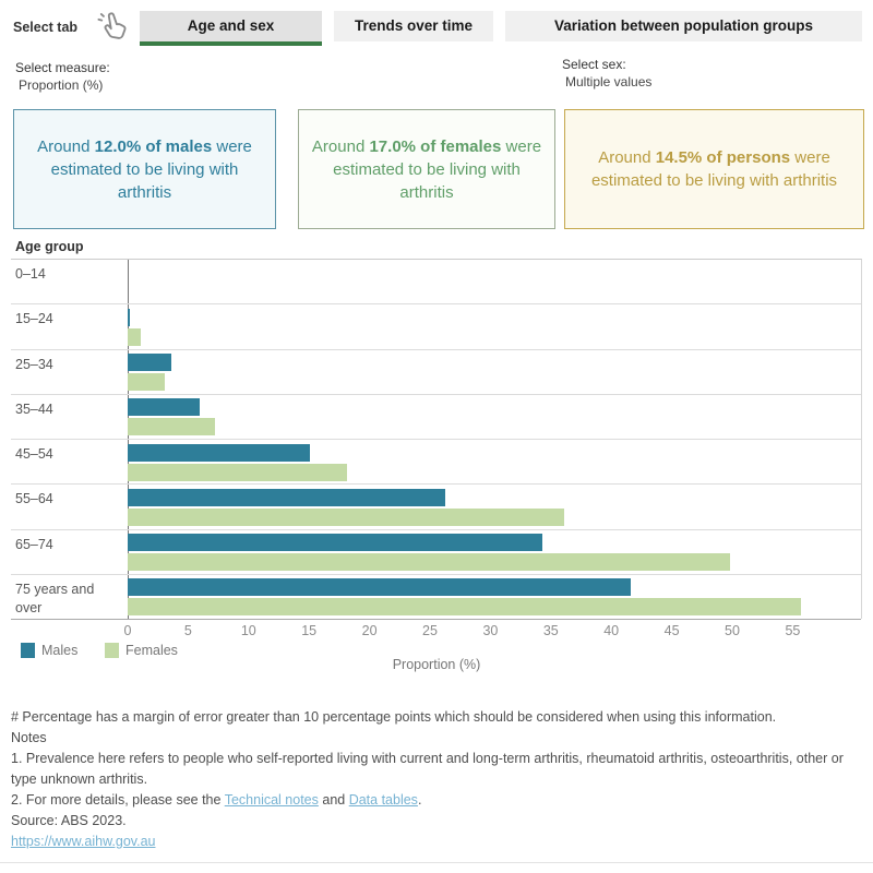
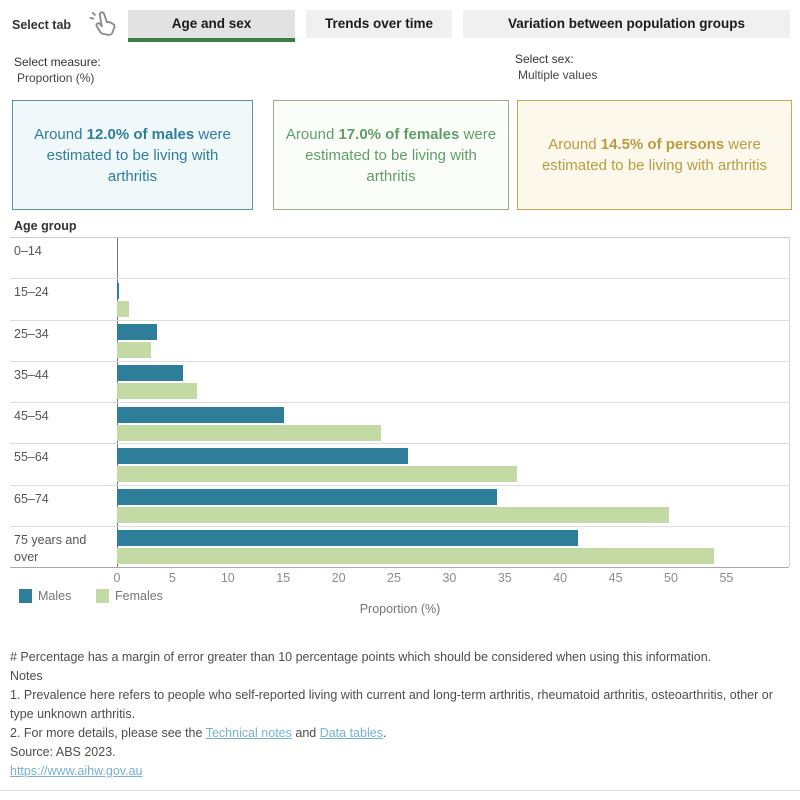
Females/45–54: 18.1 -> 23.8
Females/75 years and over: 55.7 -> 53.9
